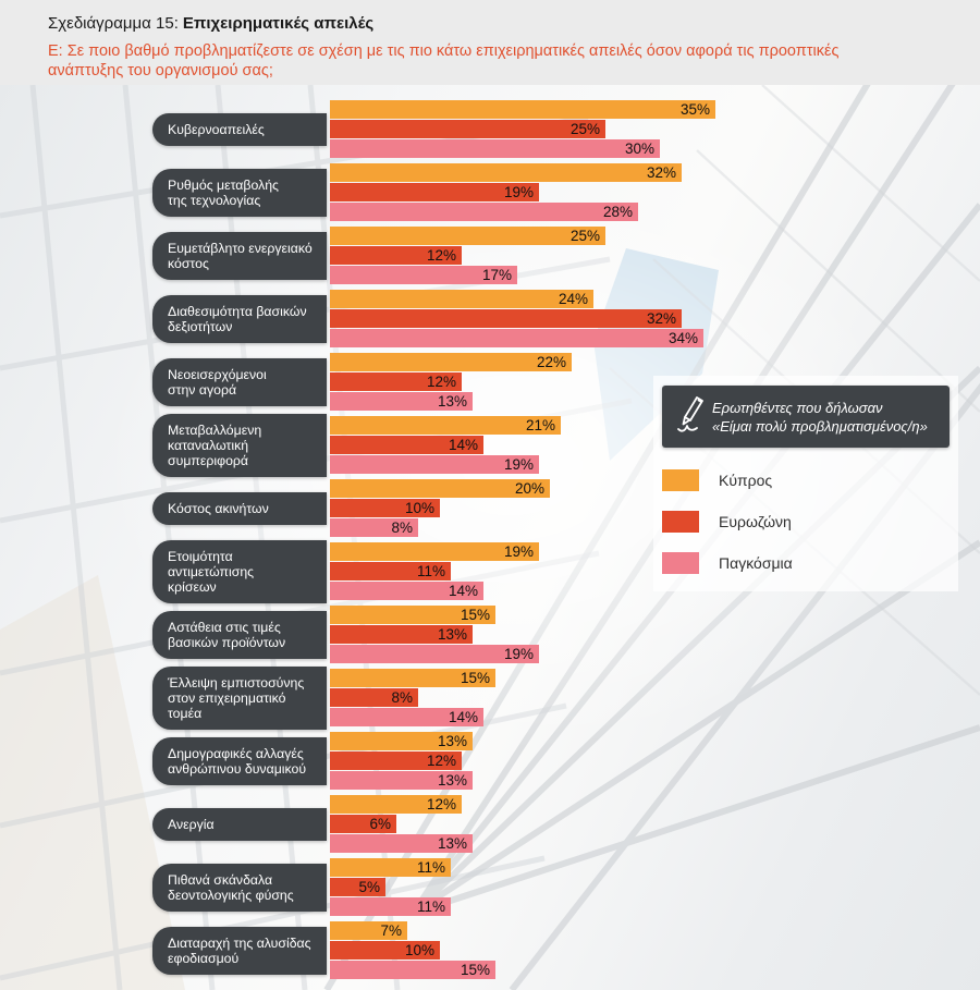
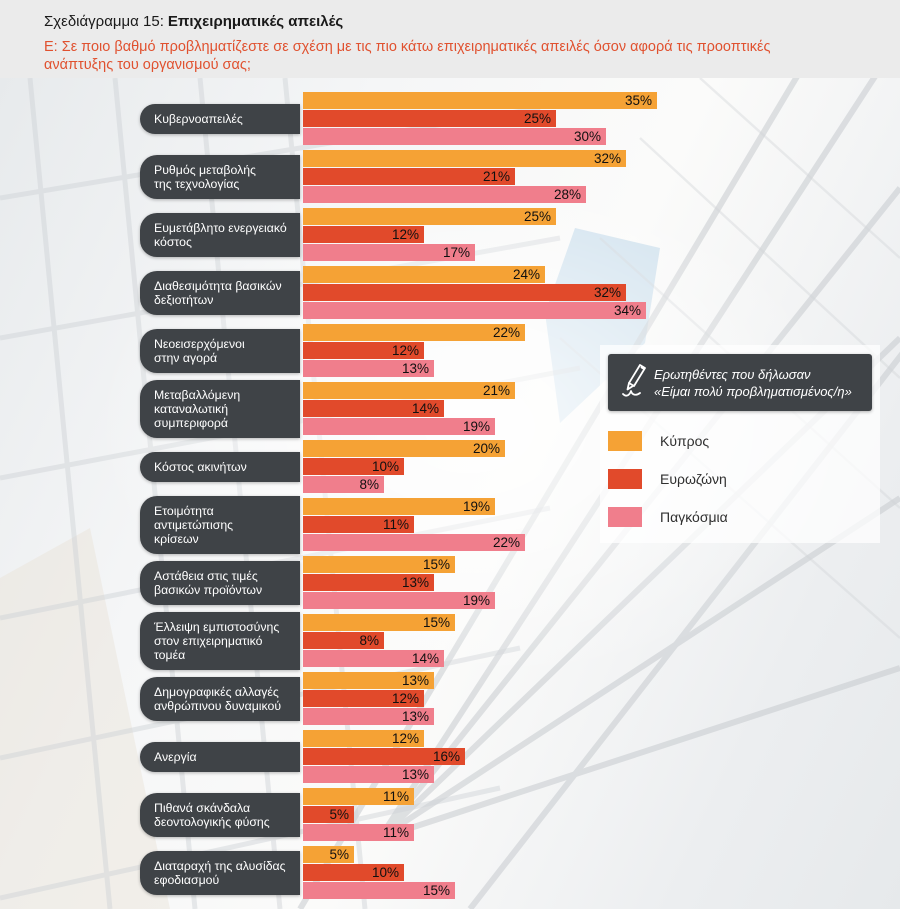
Ευρωζώνη/Ρυθμός μεταβολής της τεχνολογίας: 19% -> 21%
Παγκόσμια/Ετοιμότητα αντιμετώπισης κρίσεων: 14% -> 22%
Ευρωζώνη/Ανεργία: 6% -> 16%
Κύπρος/Διαταραχή της αλυσίδας εφοδιασμού: 7% -> 5%
